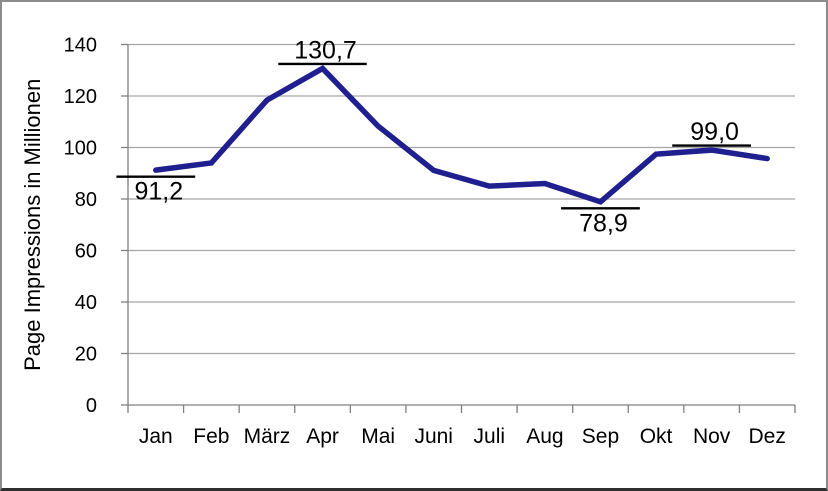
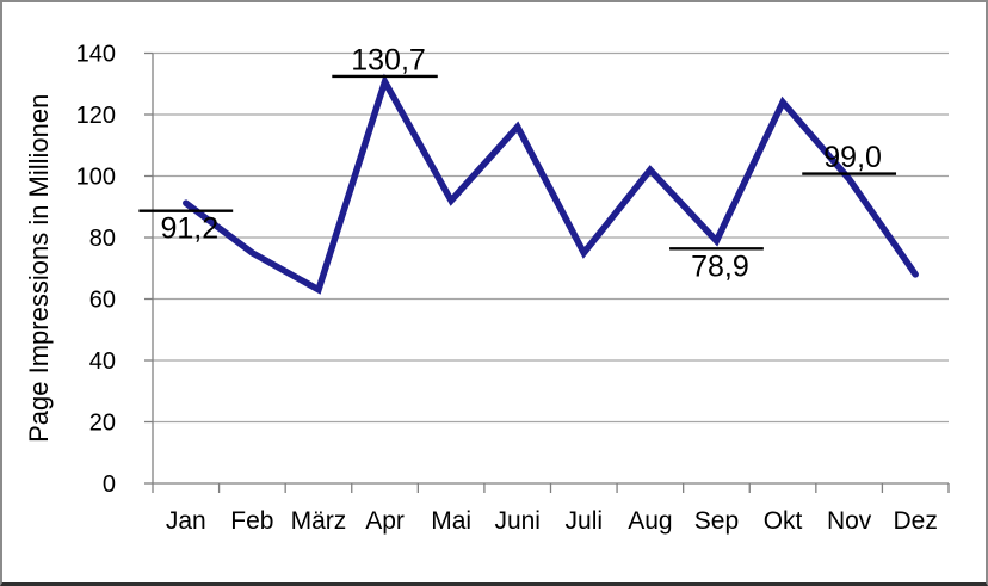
Feb: 94 -> 75
März: 118 -> 63
Mai: 108 -> 92
Juni: 91 -> 116
Juli: 85 -> 75
Aug: 86 -> 102
Okt: 97 -> 124
Dez: 96 -> 68
